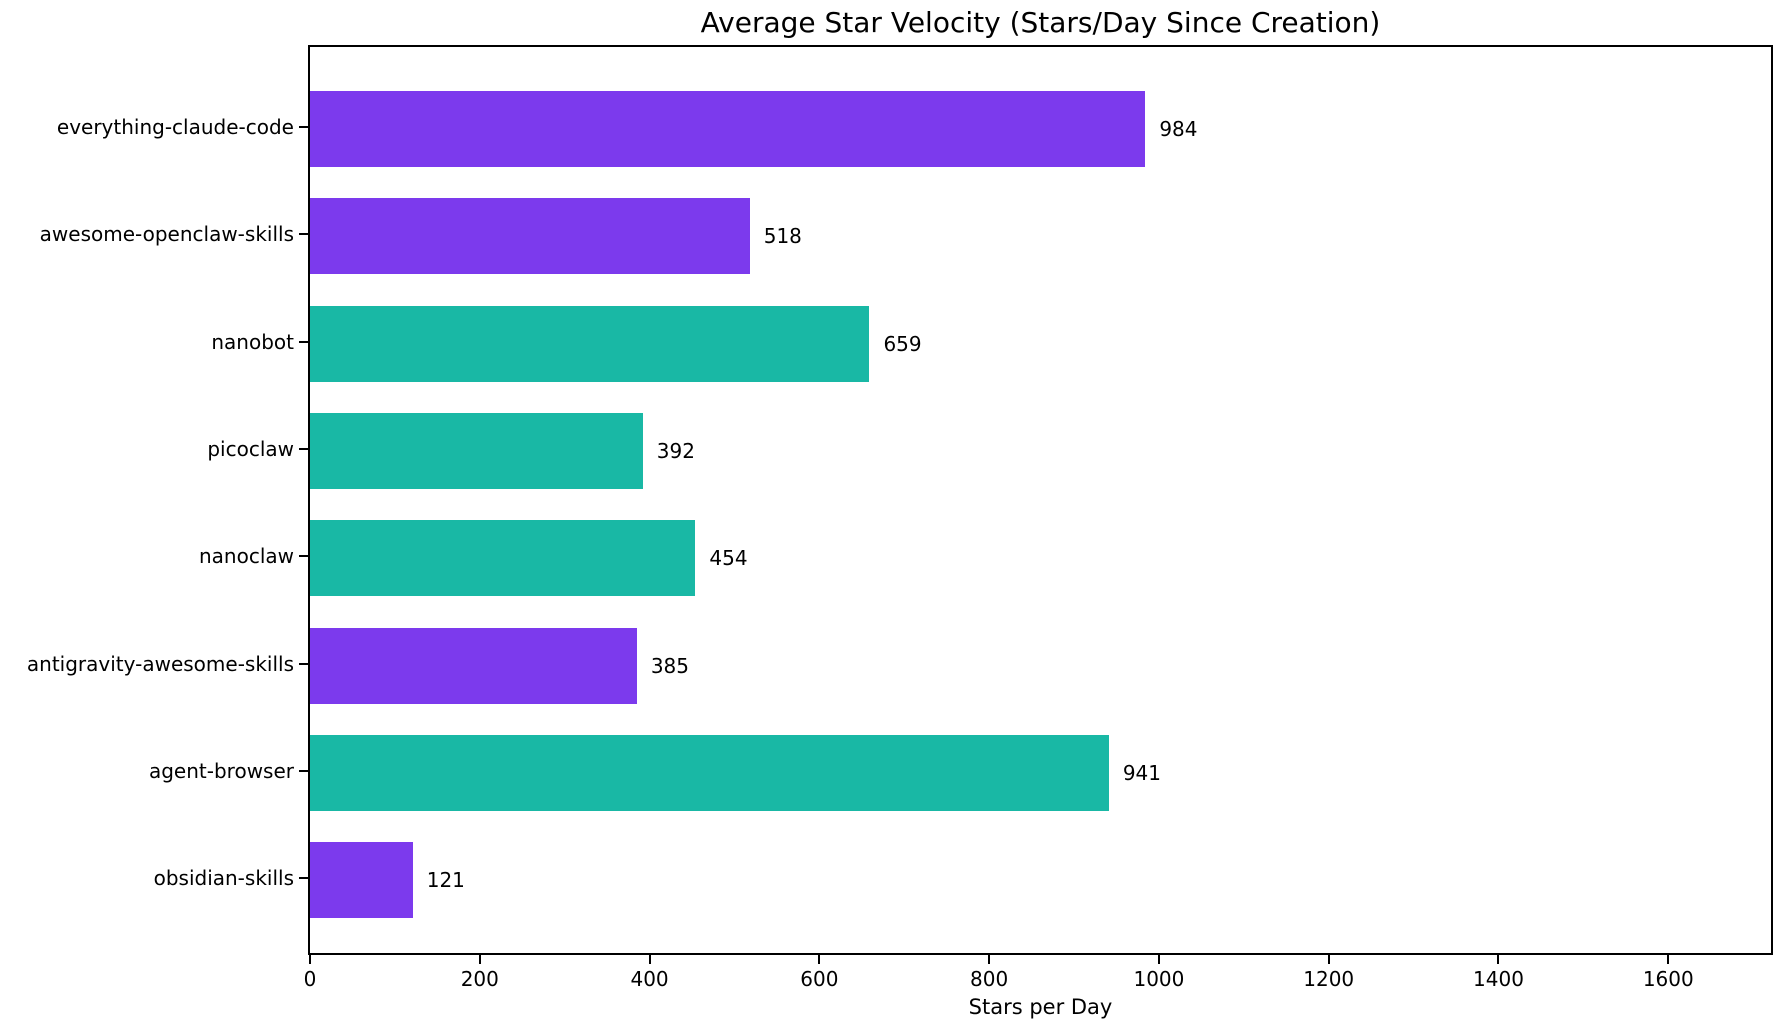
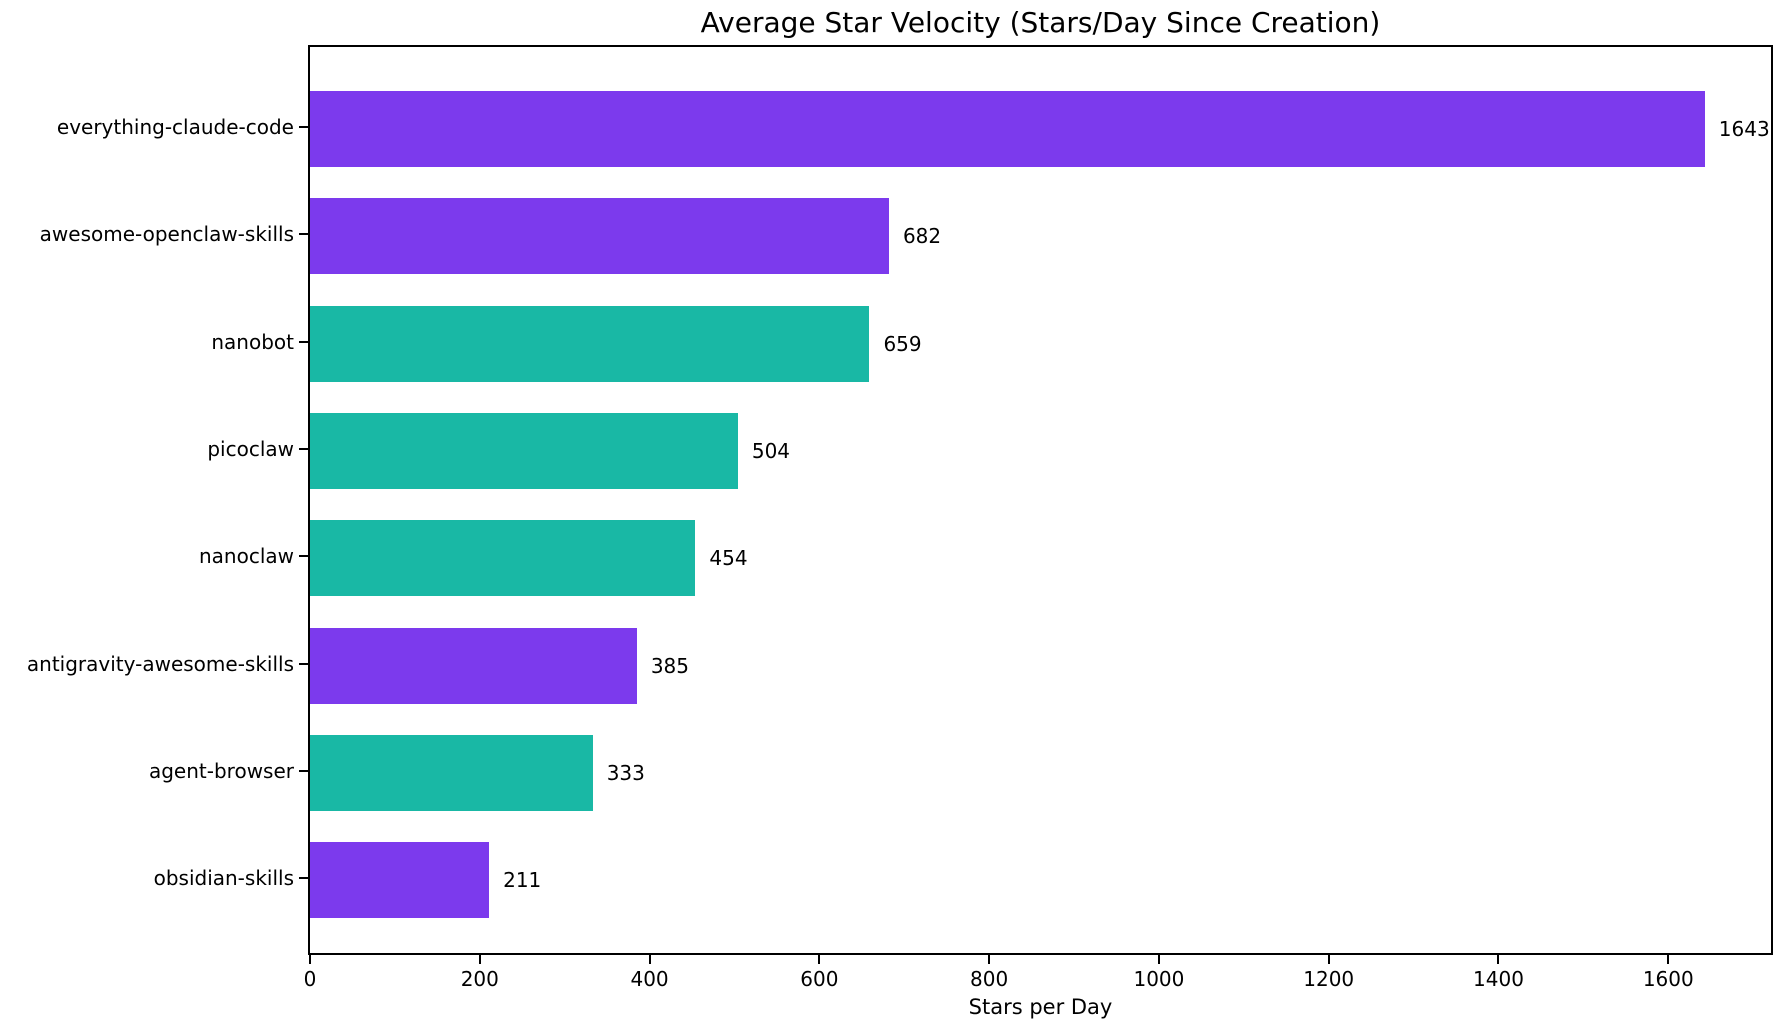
everything-claude-code: 984 -> 1643
awesome-openclaw-skills: 518 -> 682
picoclaw: 392 -> 504
agent-browser: 941 -> 333
obsidian-skills: 121 -> 211
